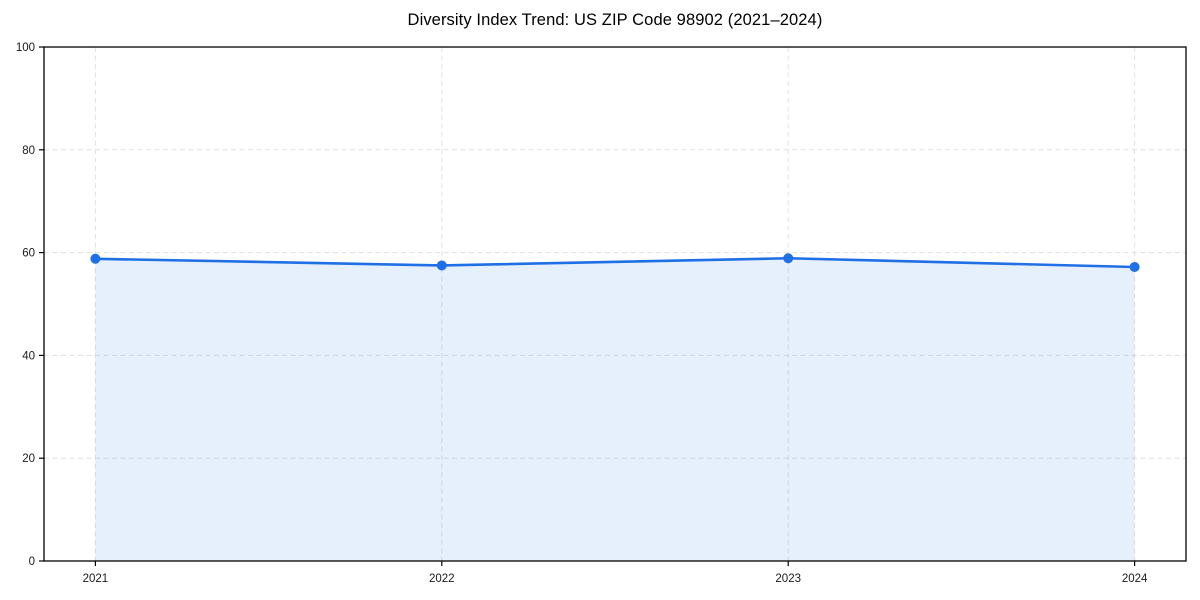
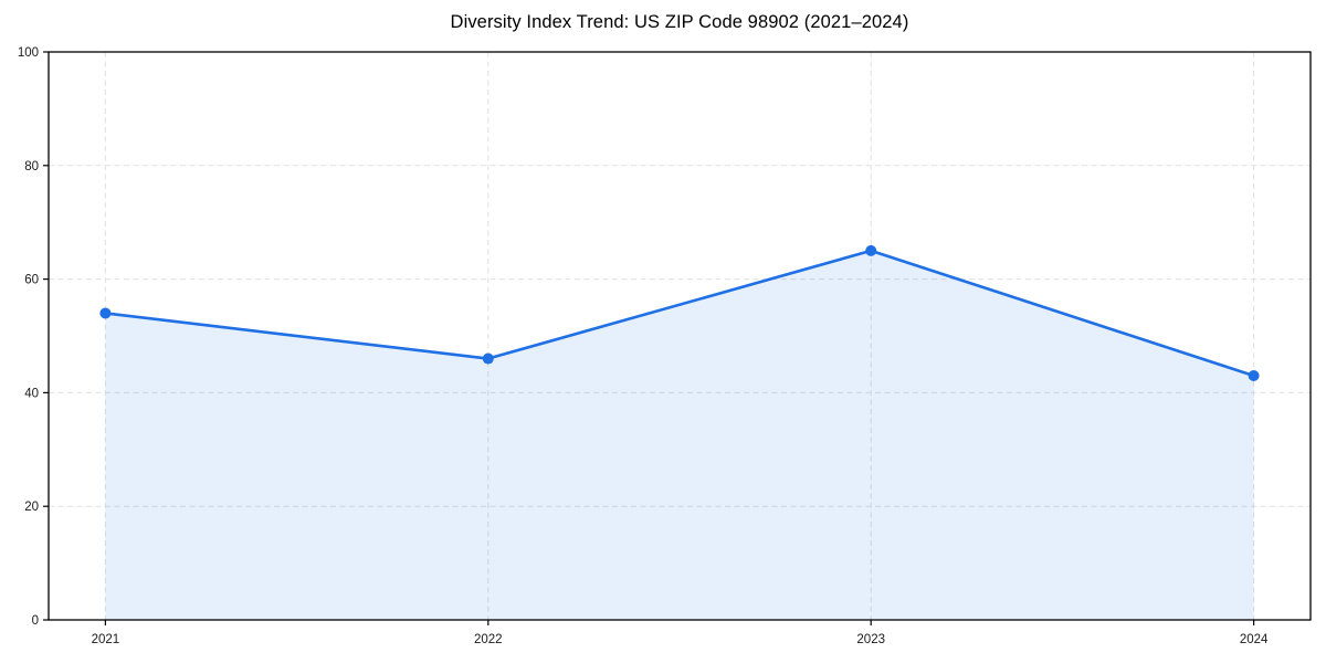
2021: 59 -> 54
2022: 58 -> 46
2023: 59 -> 65
2024: 57 -> 43
